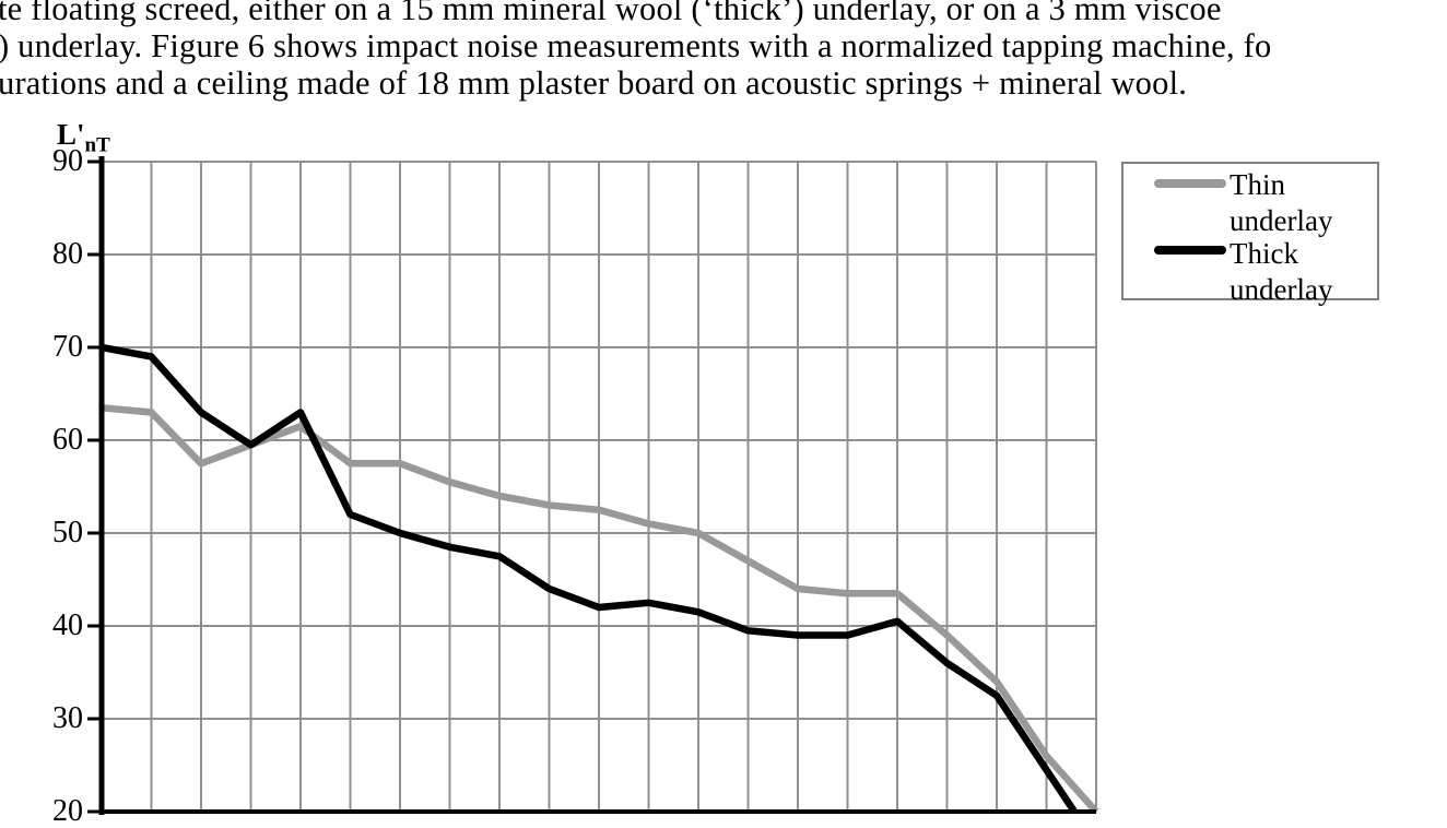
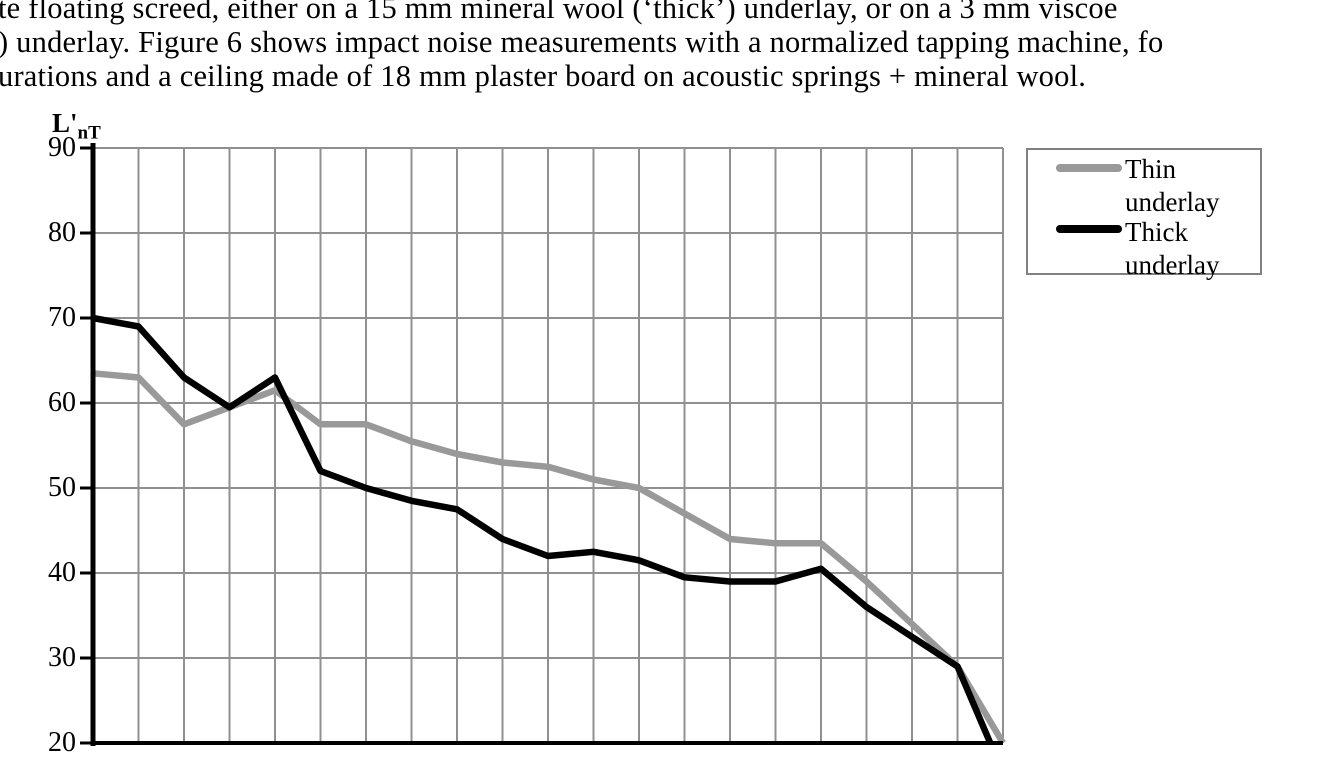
Thin underlay/20: 26 -> 29
Thick underlay/20: 24 -> 29
